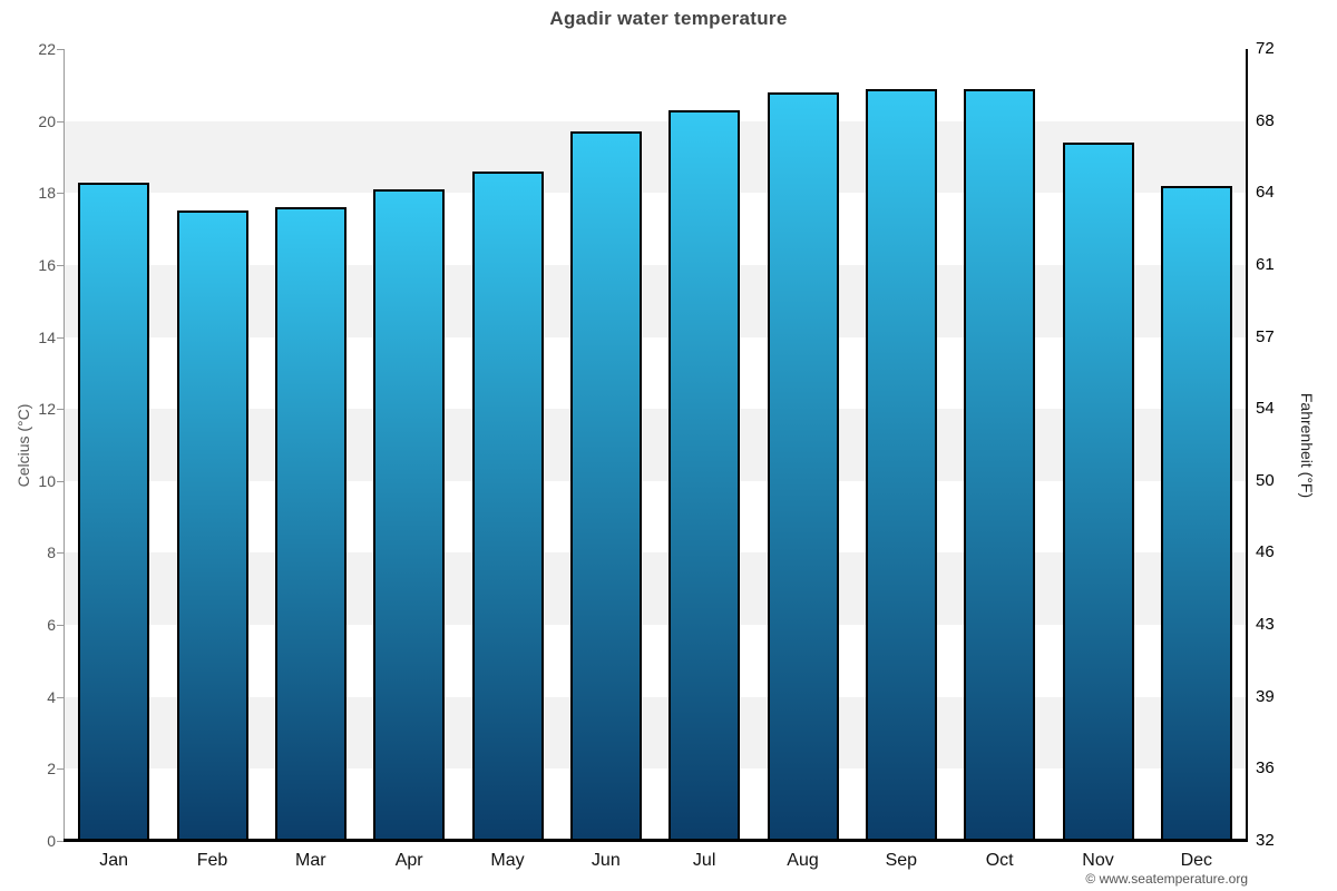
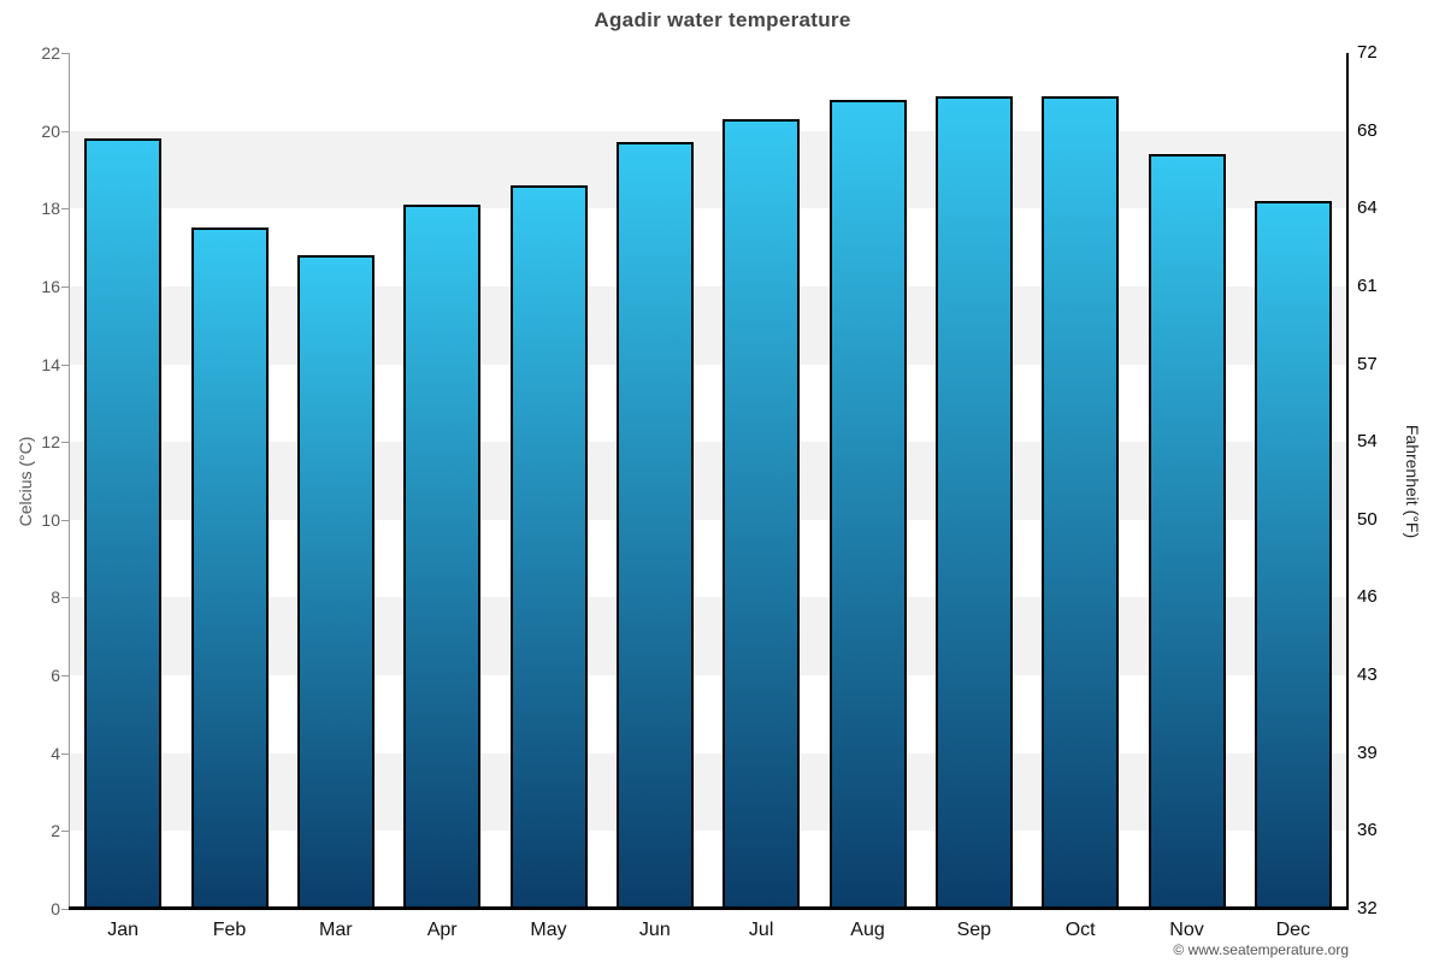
Jan: 18.3 -> 19.8
Mar: 17.6 -> 16.8
